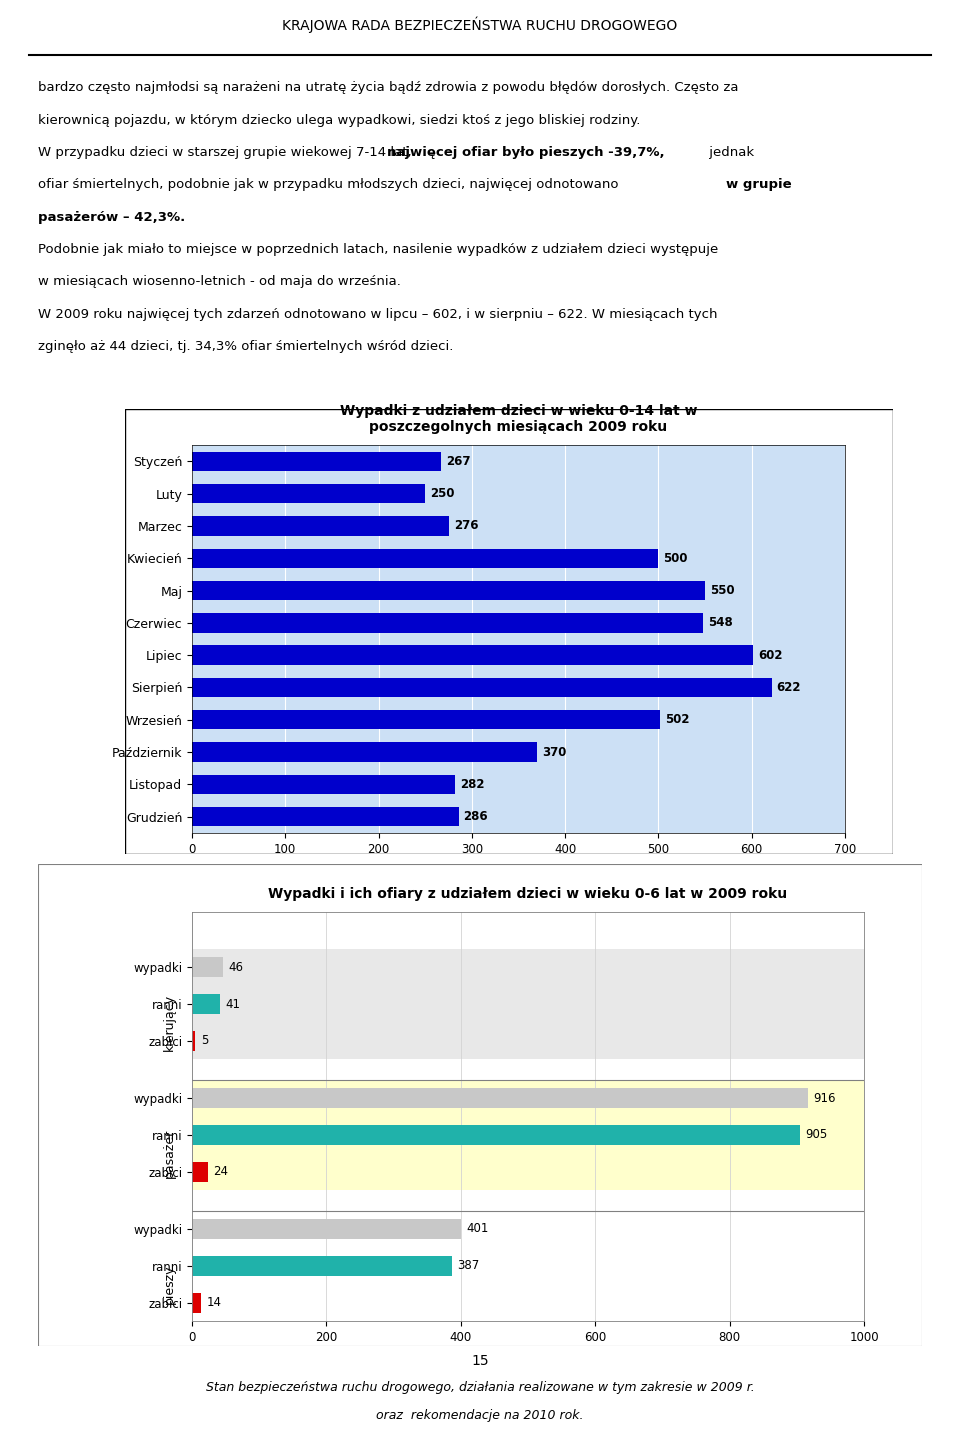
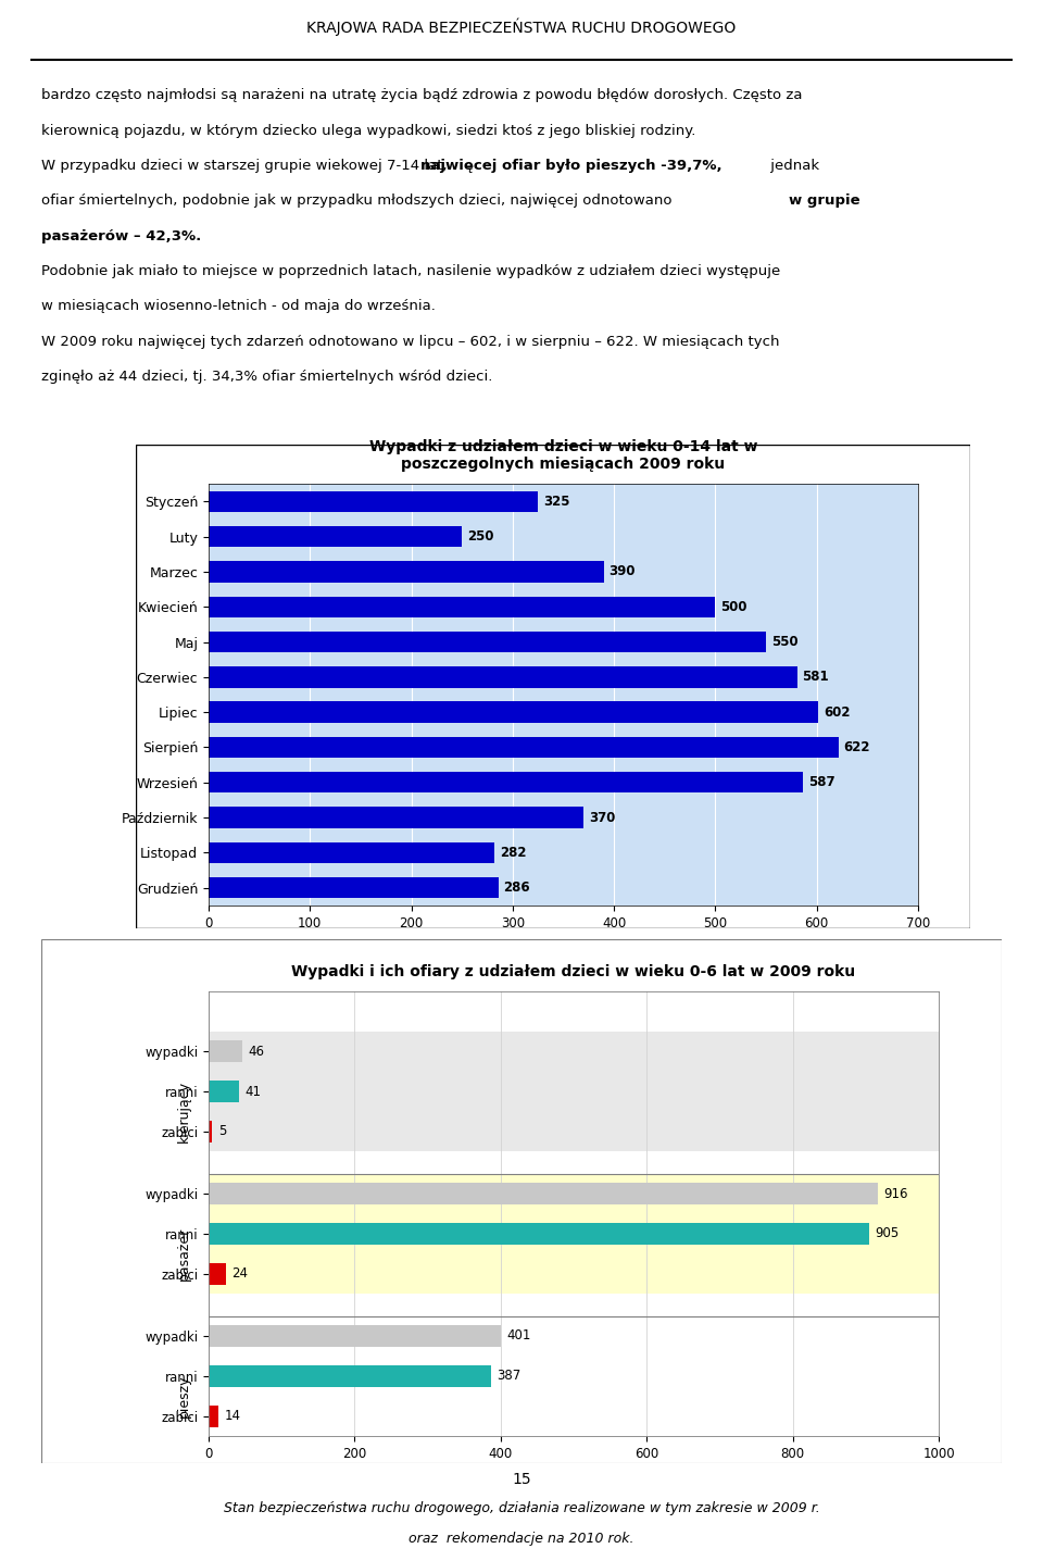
Styczeń: 267 -> 325
Marzec: 276 -> 390
Czerwiec: 548 -> 581
Wrzesień: 502 -> 587
